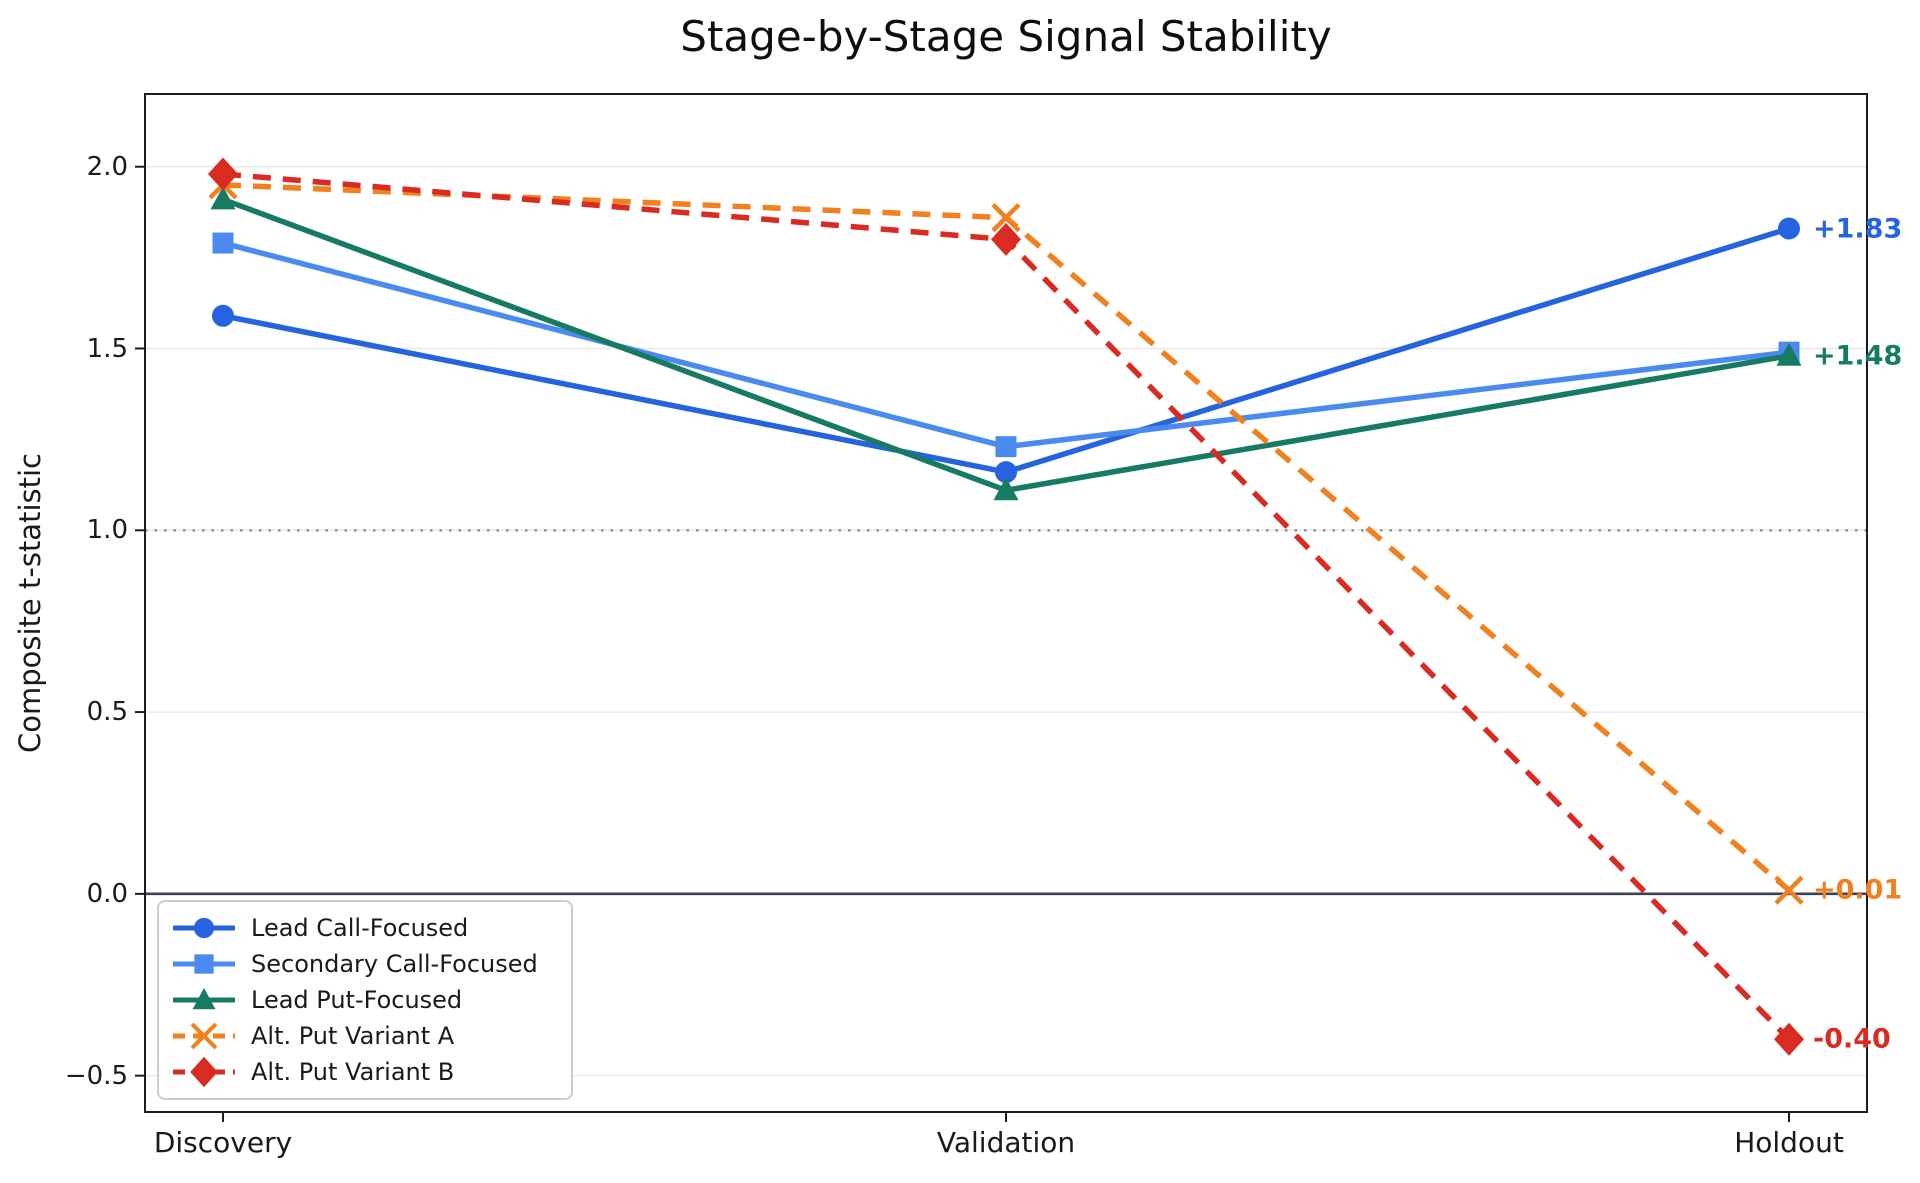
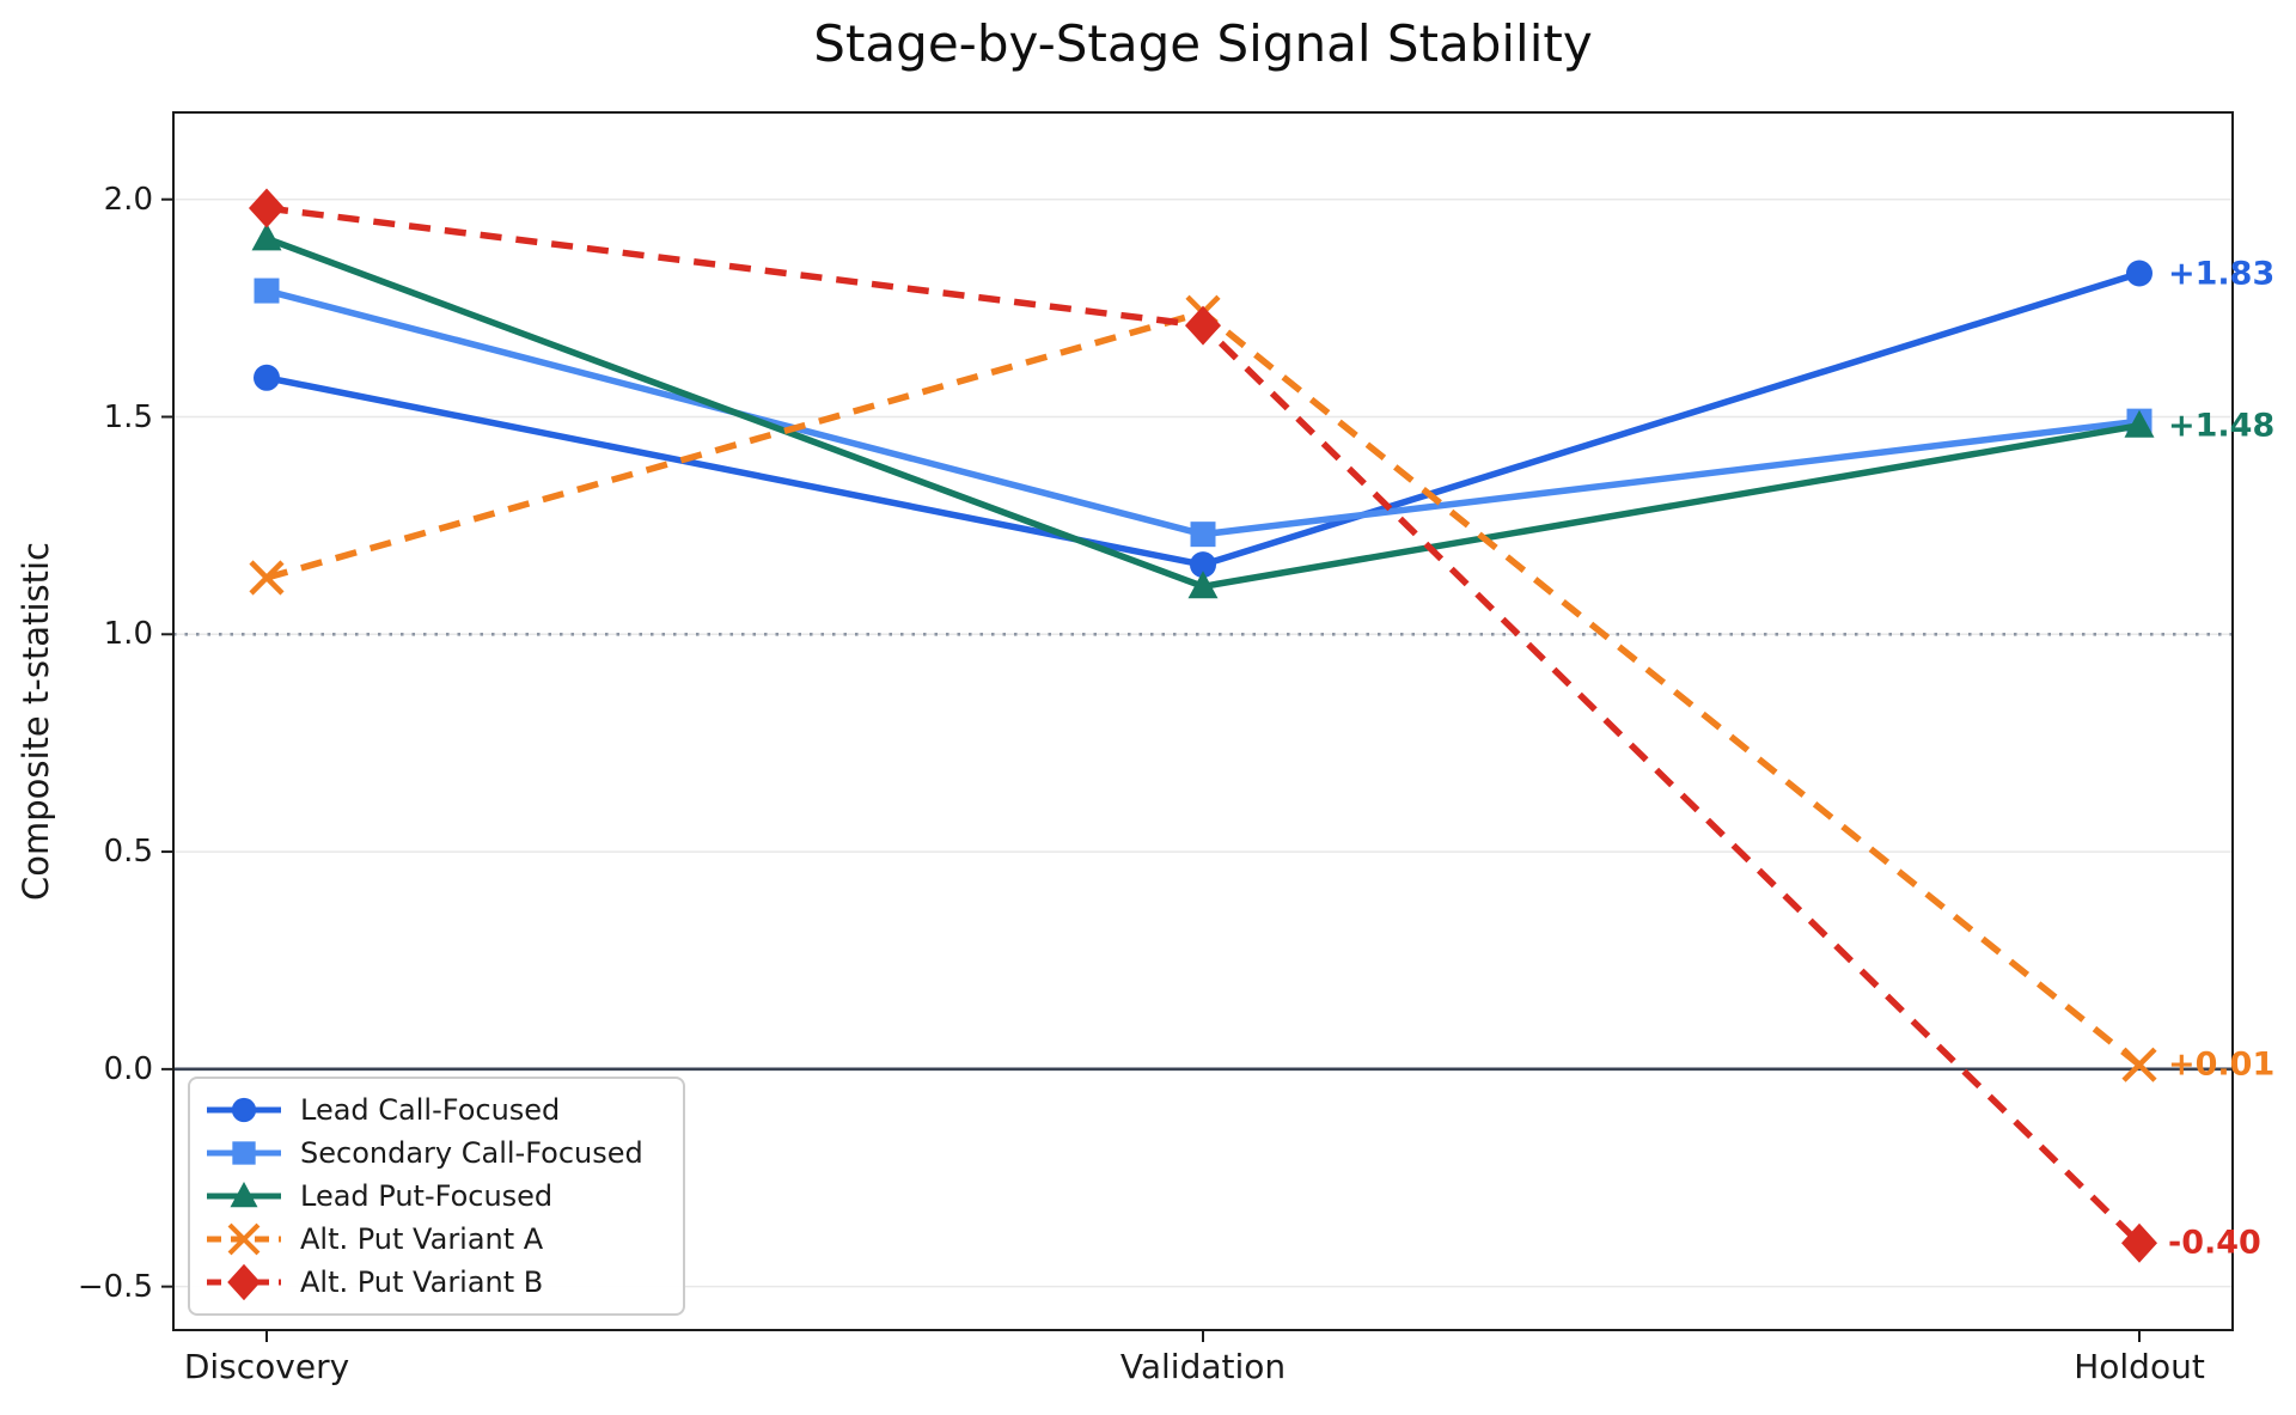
Alt. Put Variant A/Discovery: 1.95 -> 1.13
Alt. Put Variant A/Validation: 1.86 -> 1.74
Alt. Put Variant B/Validation: 1.80 -> 1.71
